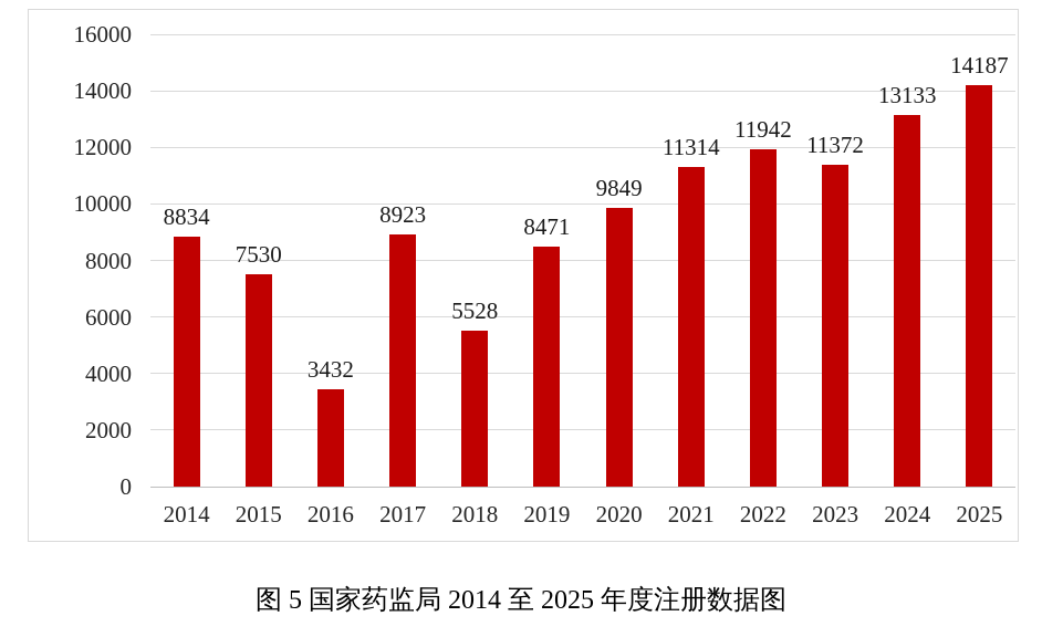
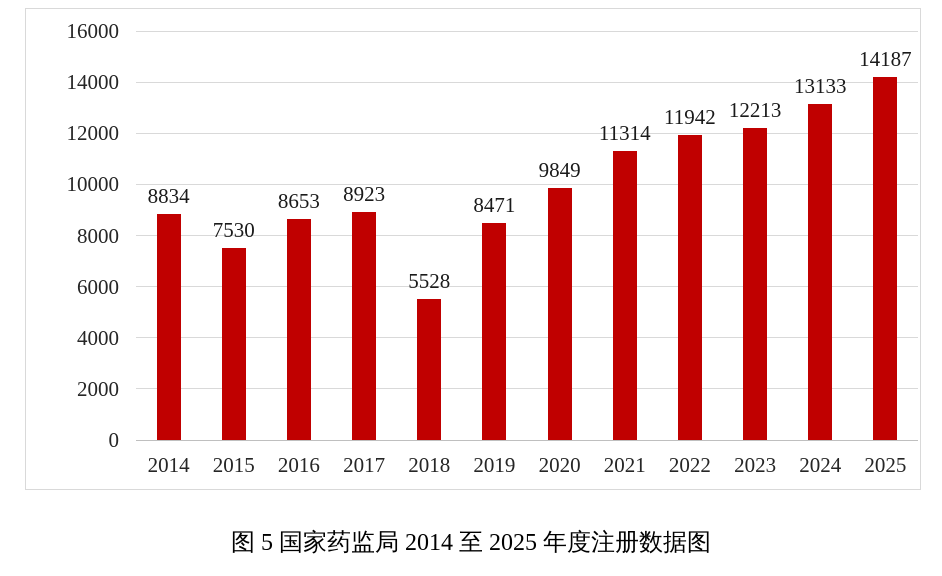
2016: 3432 -> 8653
2023: 11372 -> 12213
